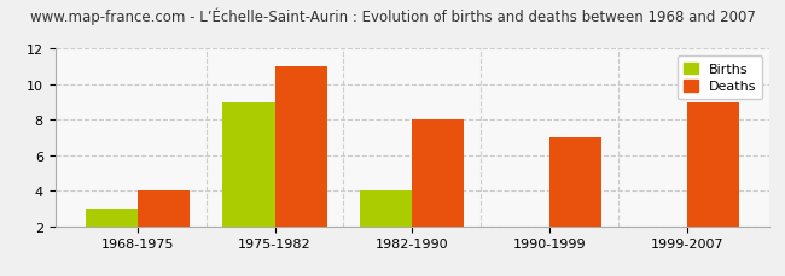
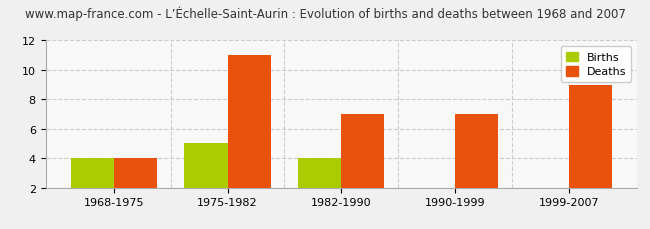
Births/1968-1975: 3 -> 4
Births/1975-1982: 9 -> 5
Deaths/1982-1990: 8 -> 7
